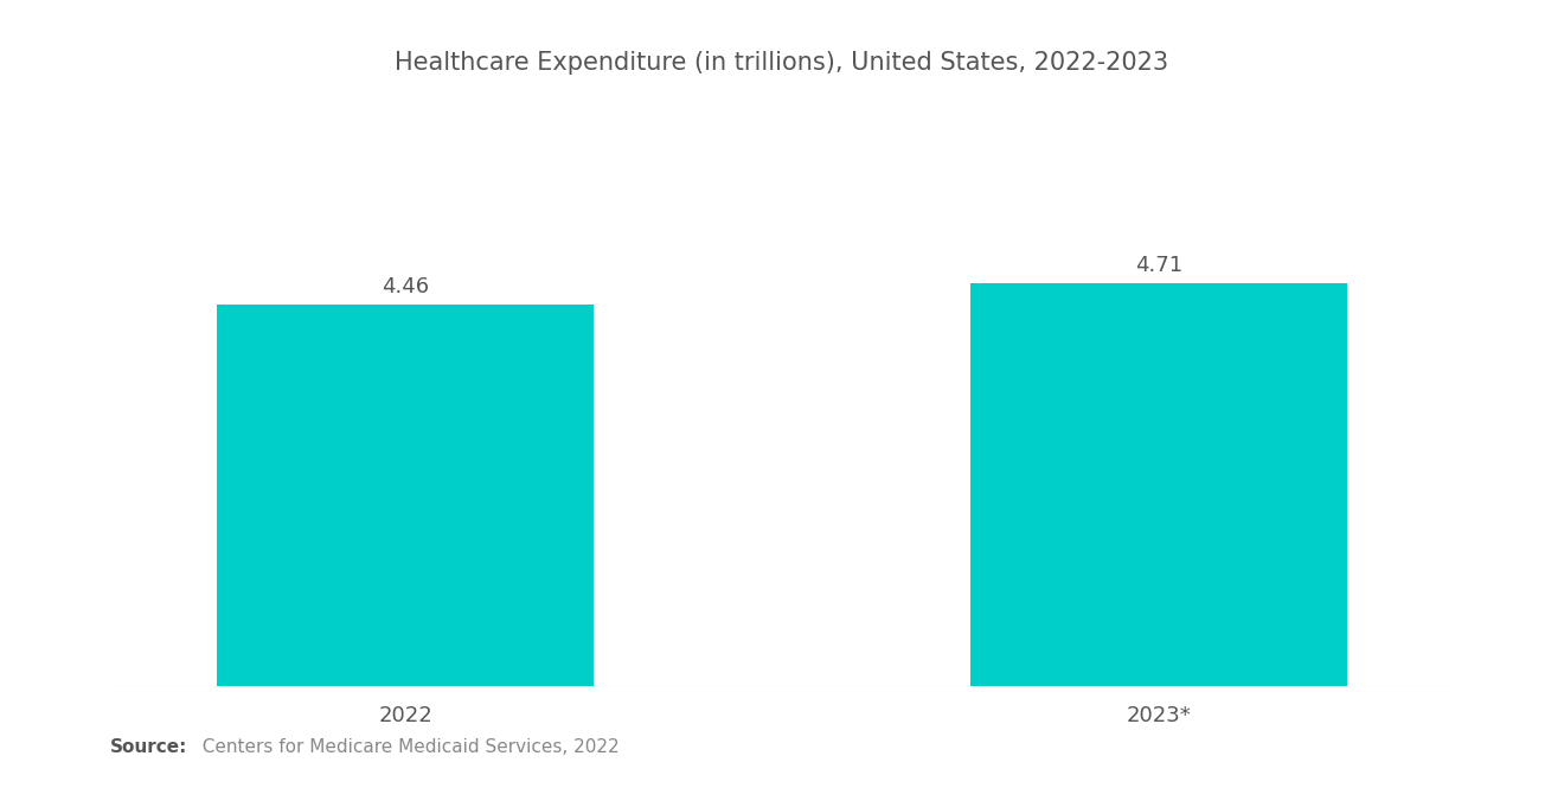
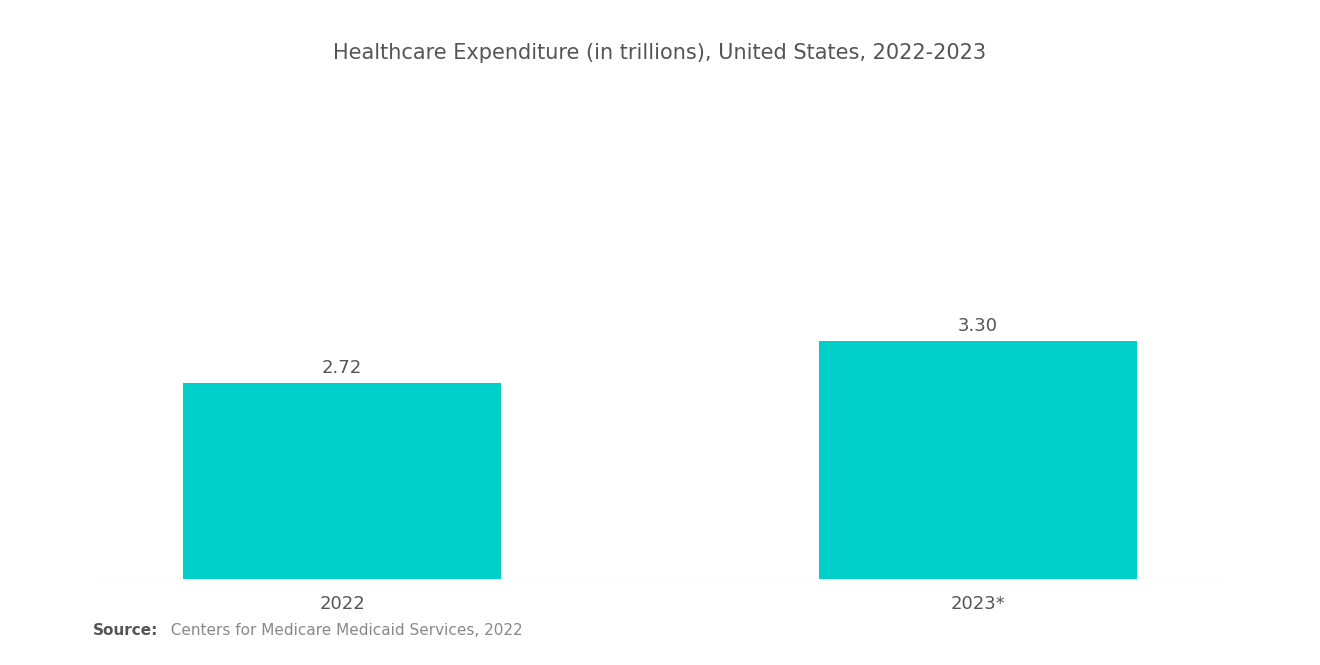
2022: 4.46 -> 2.72
2023*: 4.71 -> 3.30
